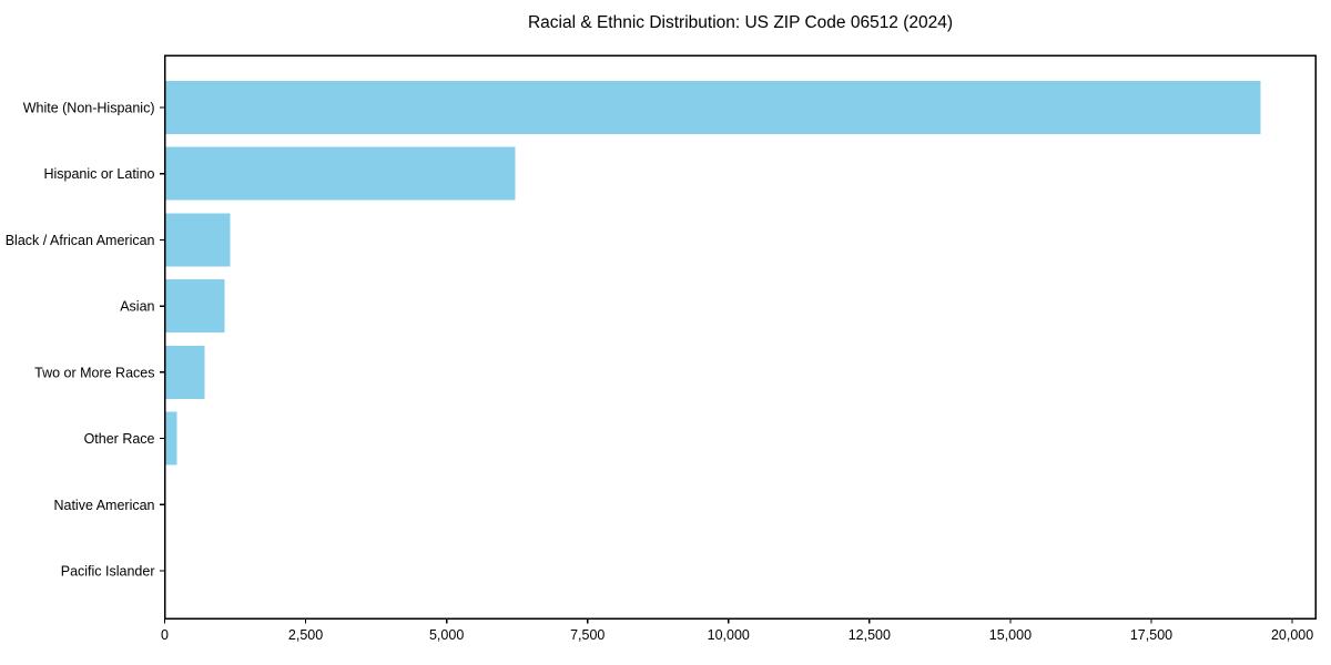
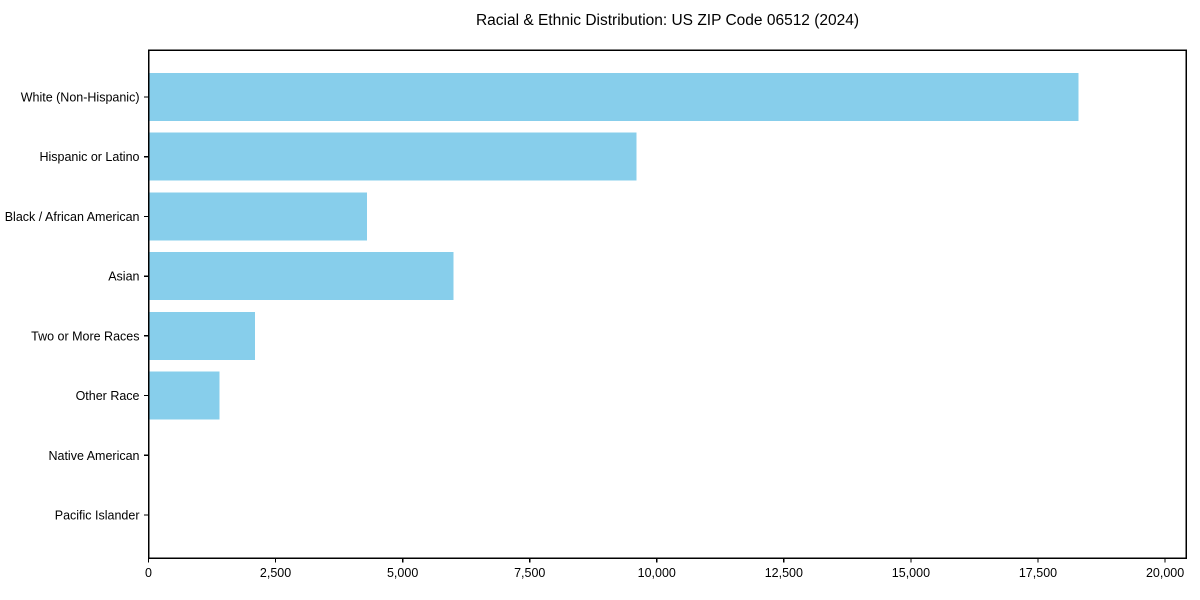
White (Non-Hispanic): 19400 -> 18300
Hispanic or Latino: 6200 -> 9600
Black / African American: 1200 -> 4300
Asian: 1100 -> 6000
Two or More Races: 700 -> 2100
Other Race: 200 -> 1400
